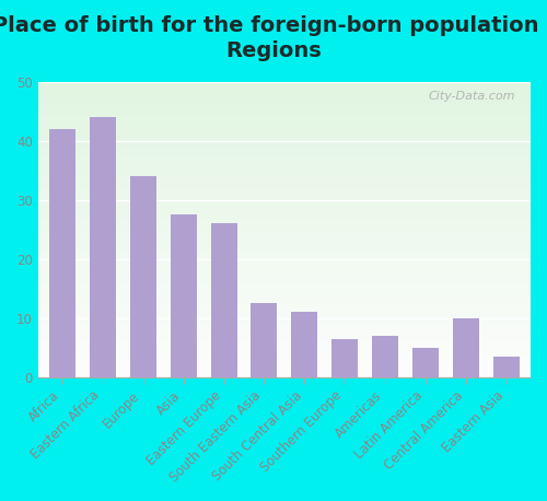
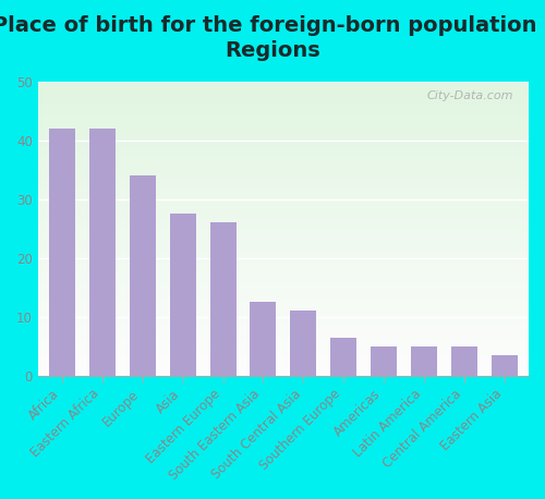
Eastern Africa: 44.0 -> 42.0
Americas: 7.0 -> 5.0
Central America: 10.0 -> 5.0
